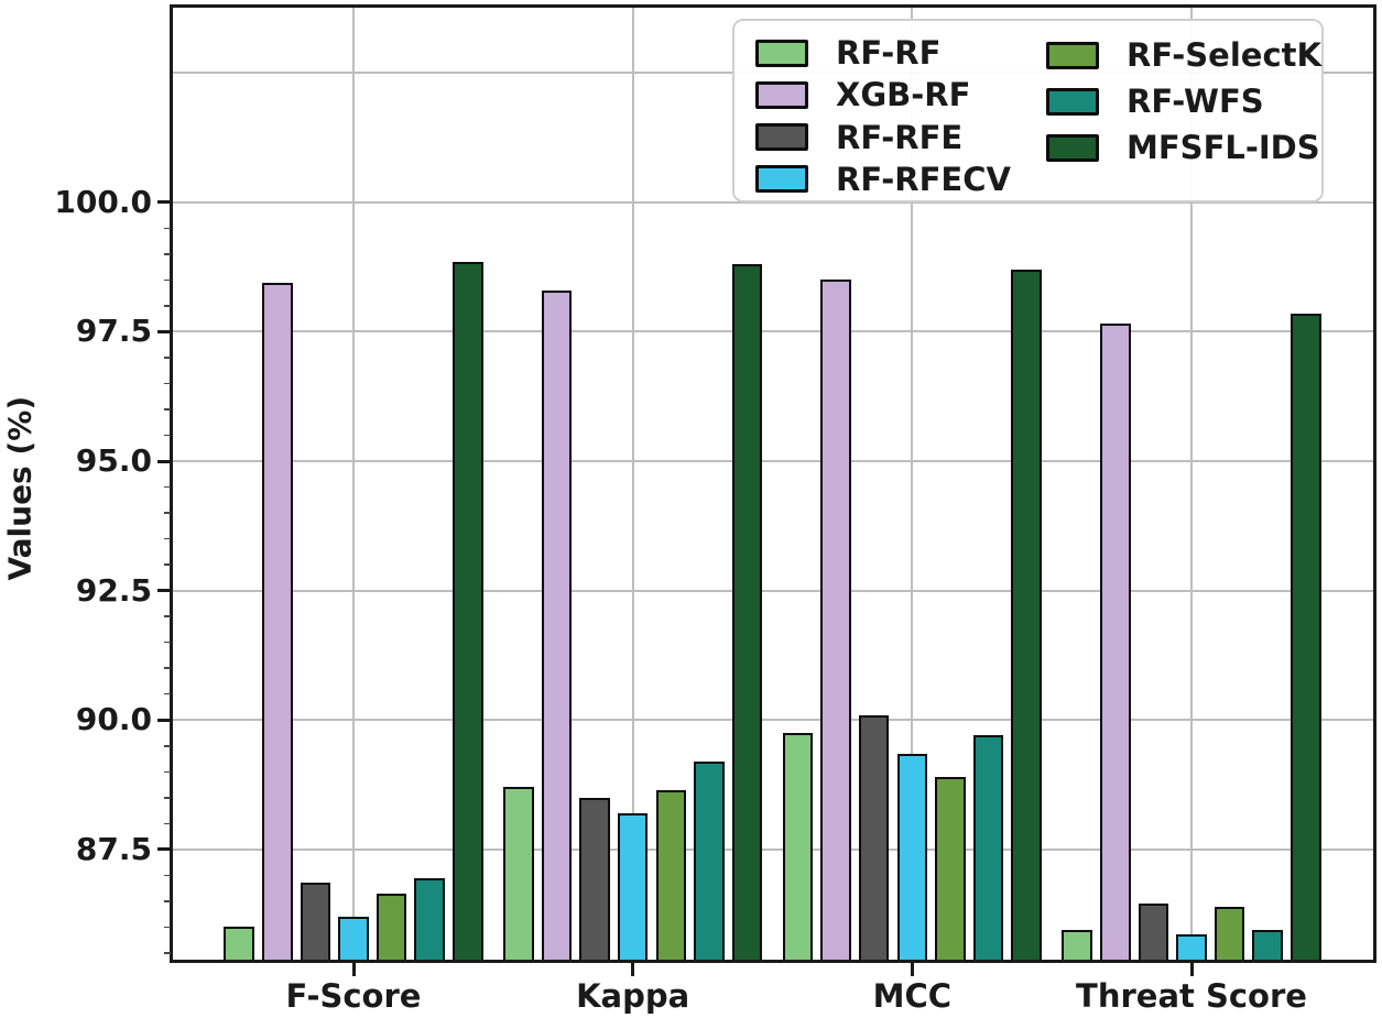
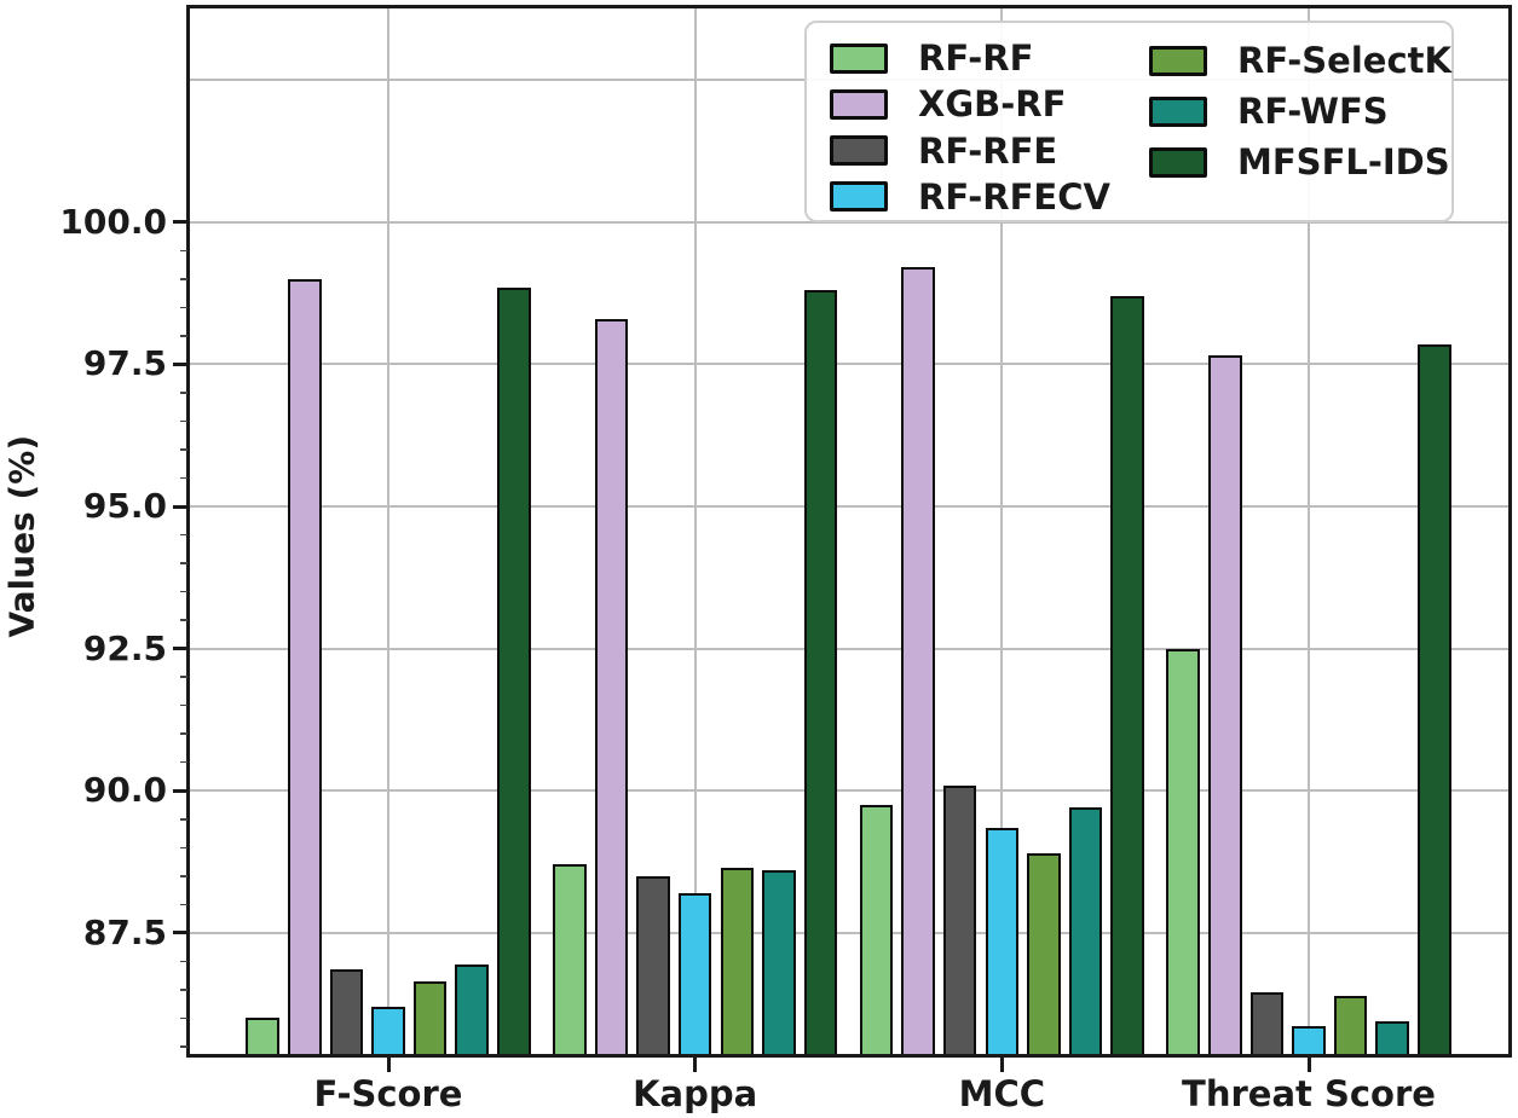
XGB-RF/F-Score: 98.5 -> 99.0
RF-WFS/Kappa: 89.2 -> 88.6
XGB-RF/MCC: 98.5 -> 99.2
RF-RF/Threat Score: 86.0 -> 92.5
